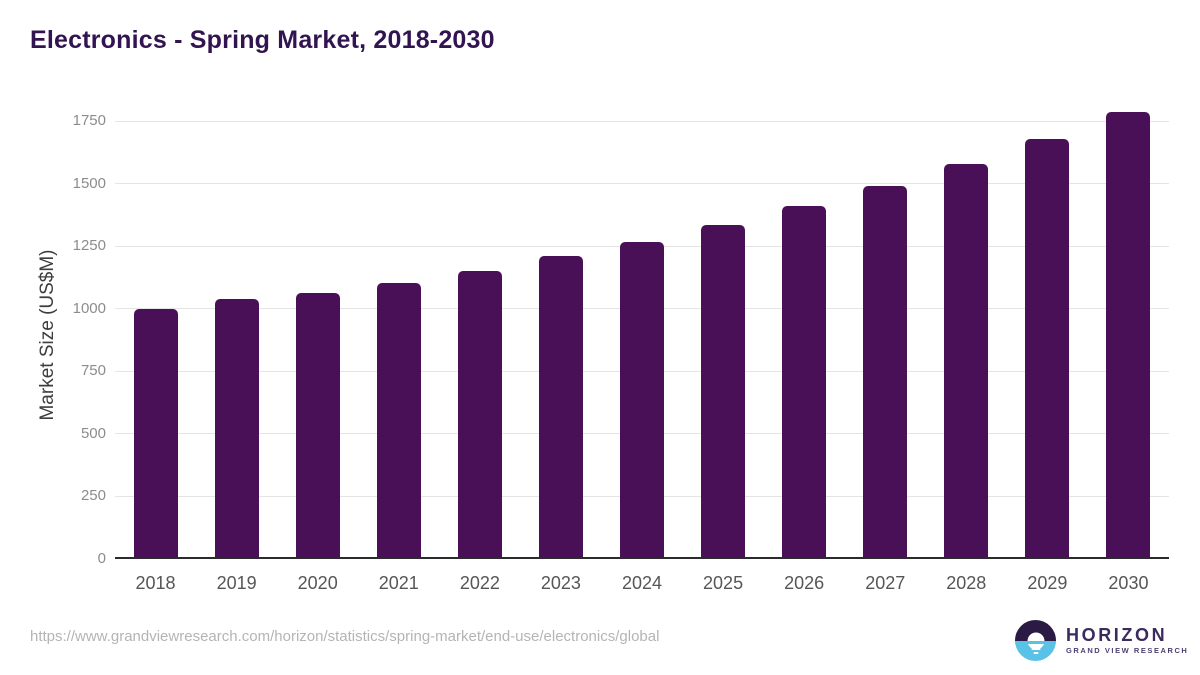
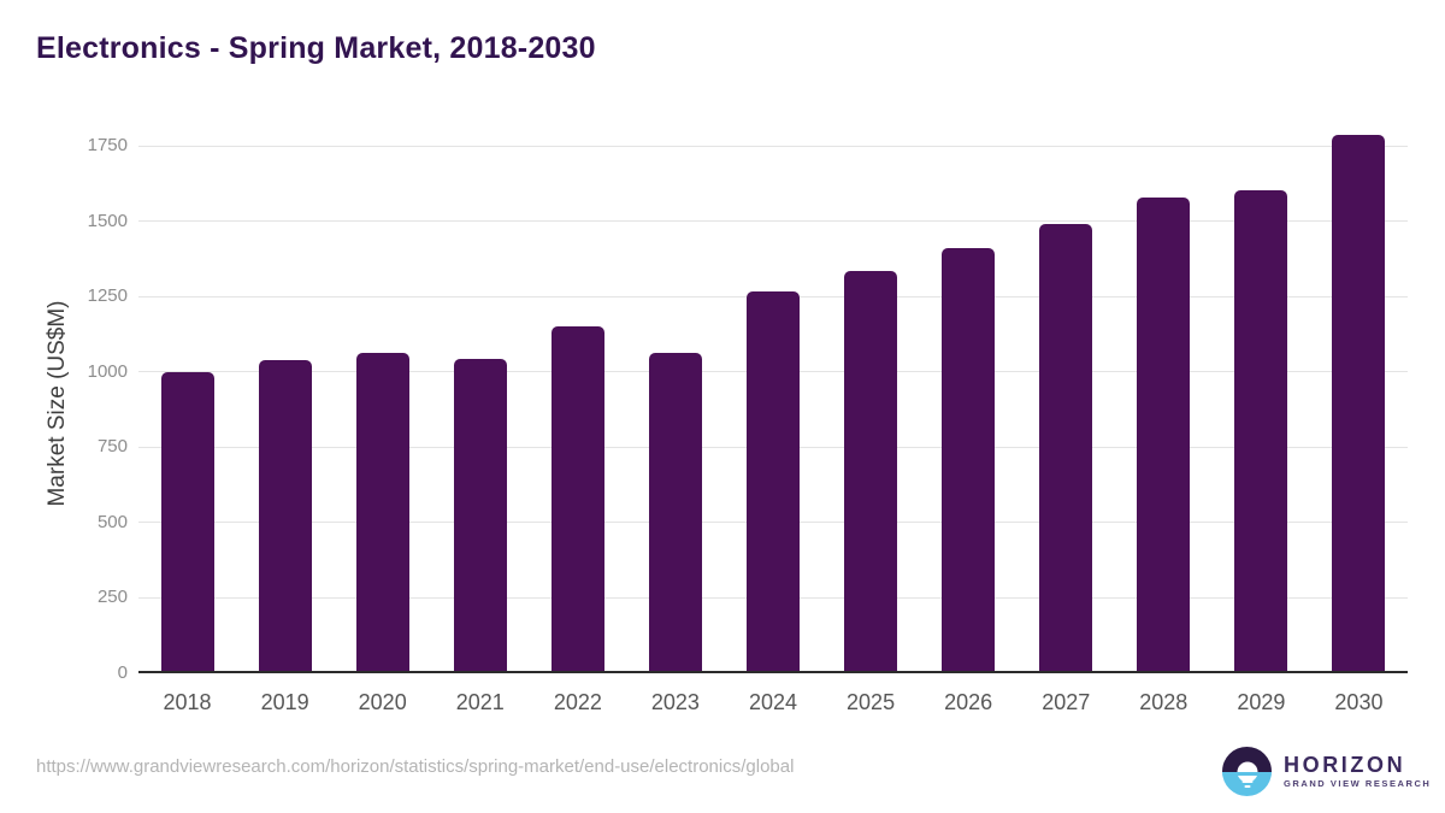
2021: 1100 -> 1040
2023: 1210 -> 1060
2029: 1680 -> 1600
